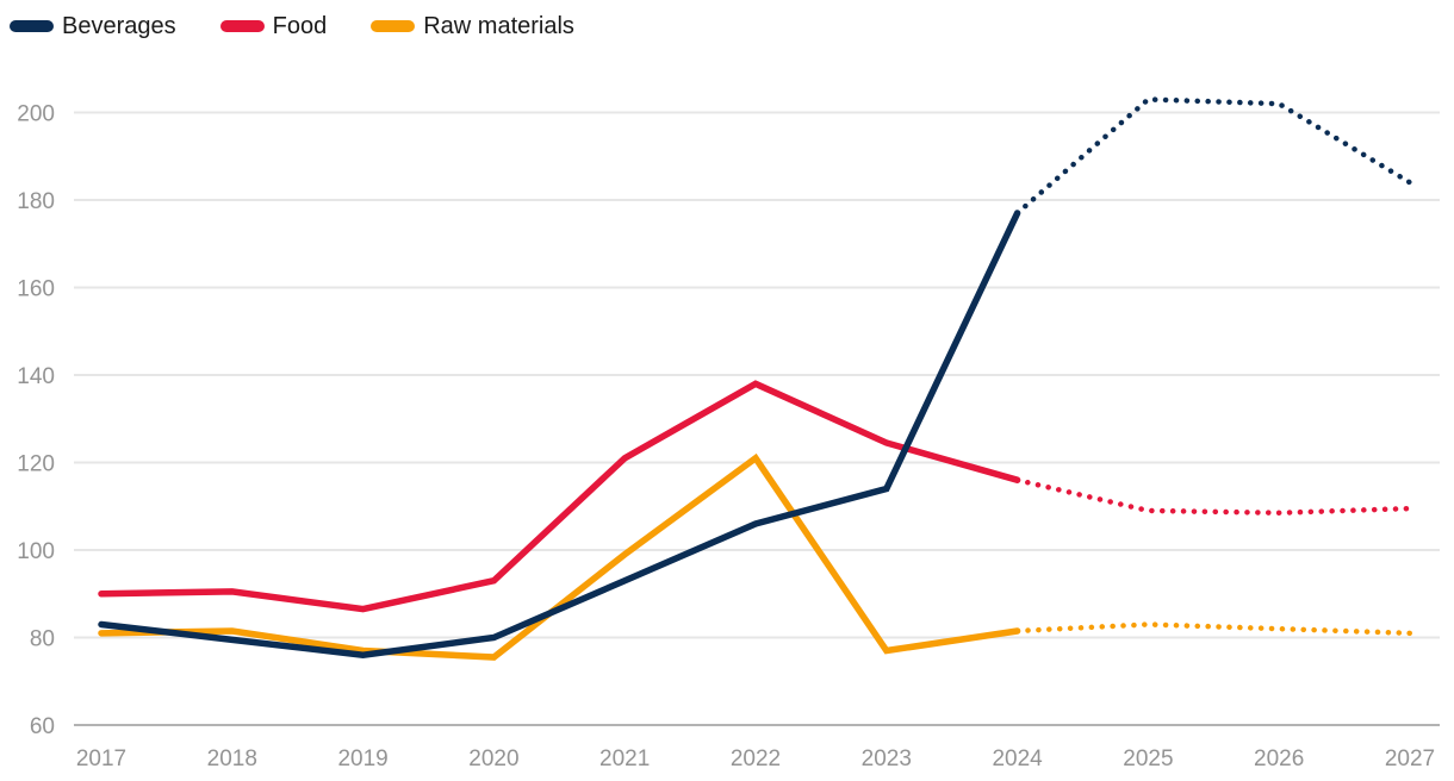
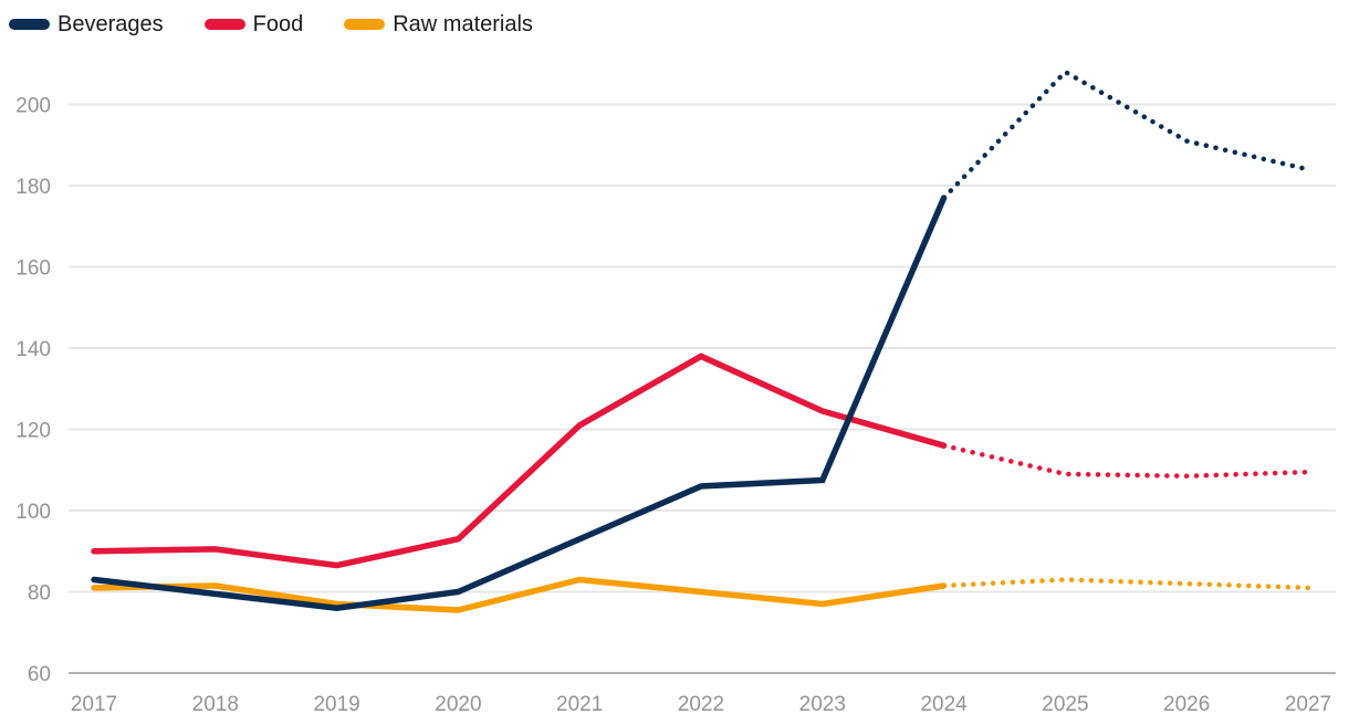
Raw materials/2021: 99 -> 83
Raw materials/2022: 121 -> 80
Beverages/2023: 114 -> 108
Beverages/2025: 203 -> 208
Beverages/2026: 202 -> 191
